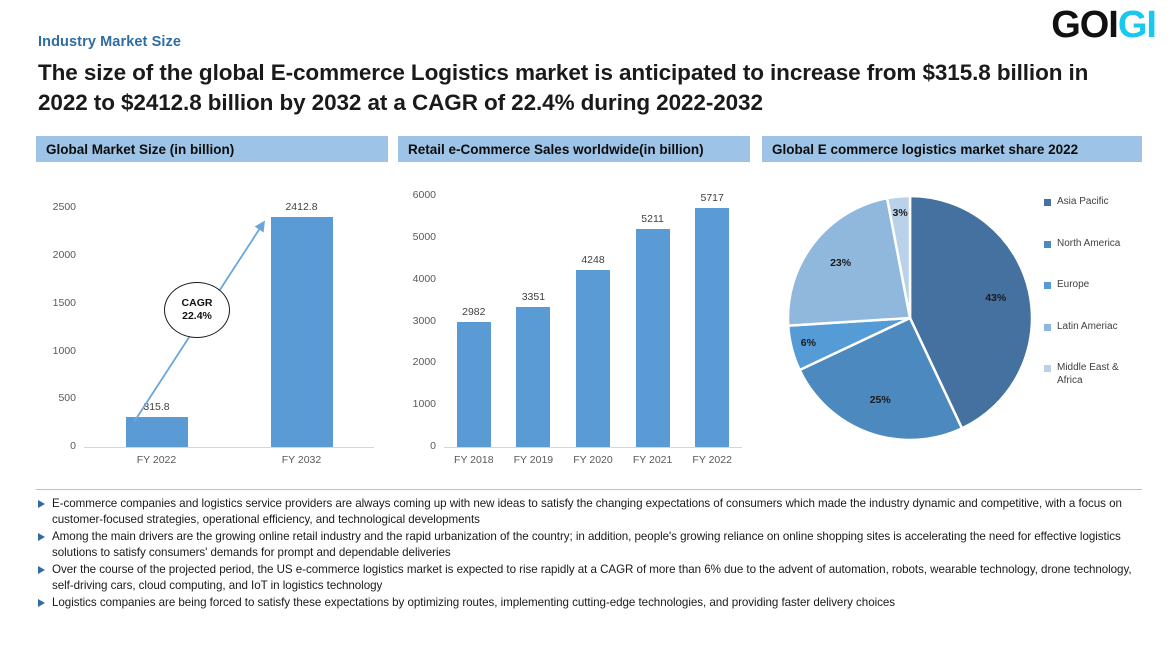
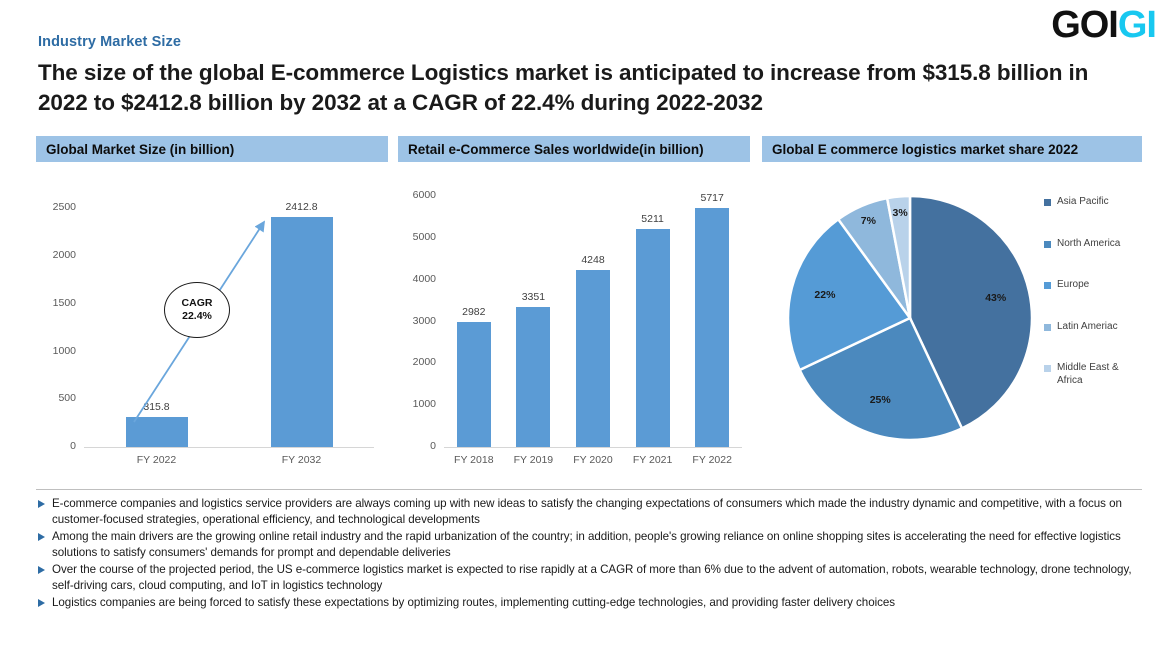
Global E commerce logistics market share 2022/Europe: 6% -> 22%
Global E commerce logistics market share 2022/Latin Ameriac: 23% -> 7%
